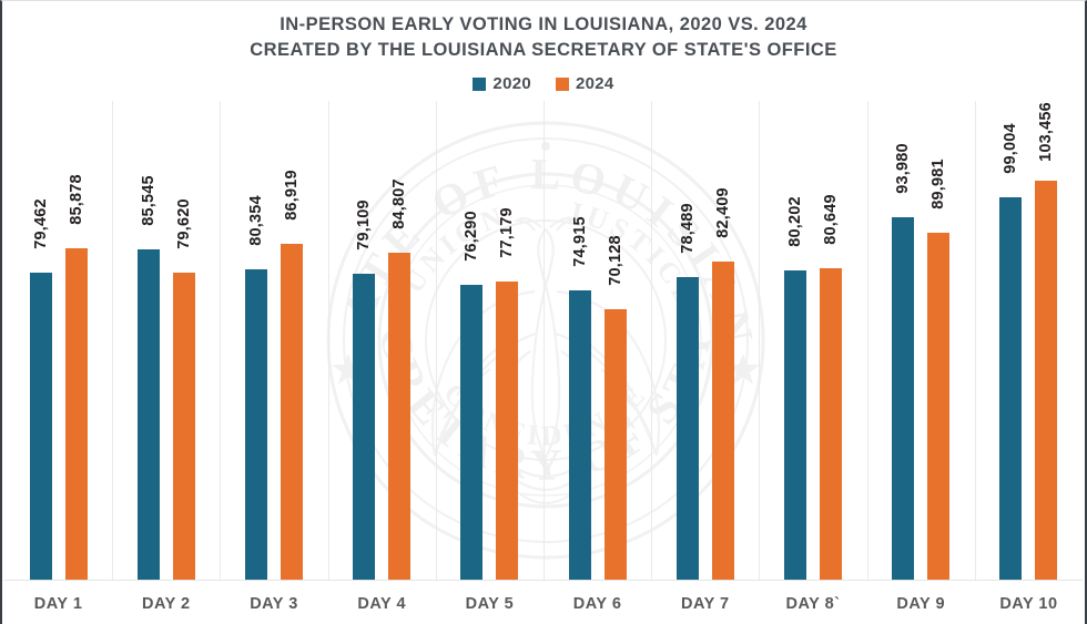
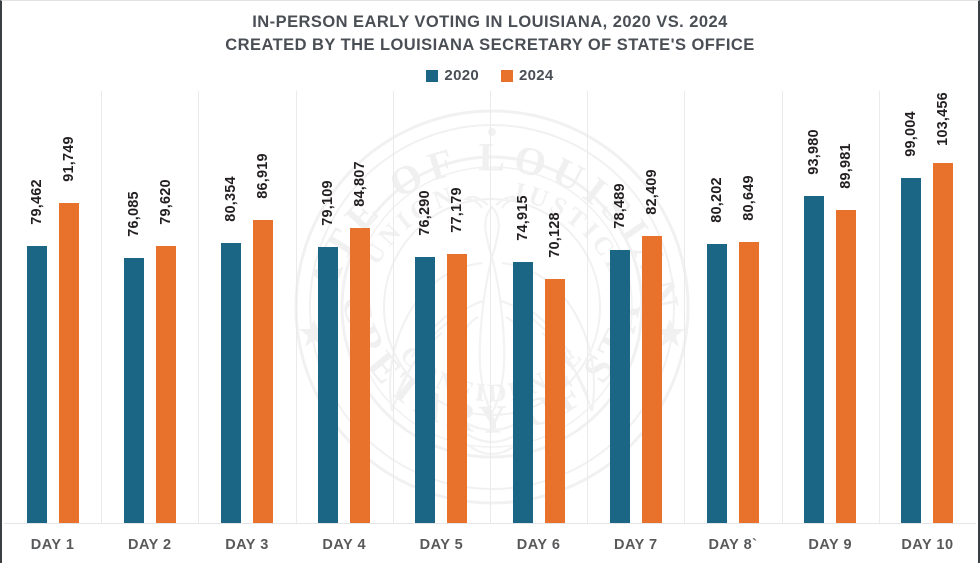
2024/DAY 1: 85,878 -> 91,749
2020/DAY 2: 85,545 -> 76,085
